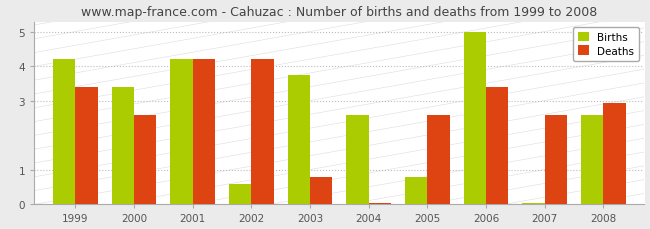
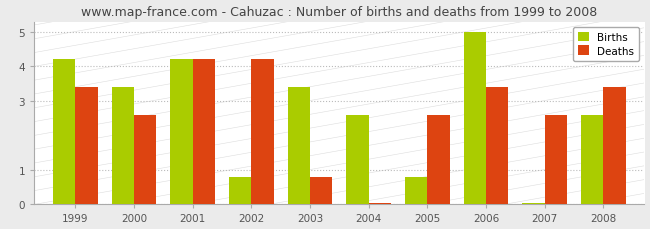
Births/2002: 0.60 -> 0.80
Births/2003: 3.75 -> 3.40
Deaths/2008: 2.95 -> 3.40
